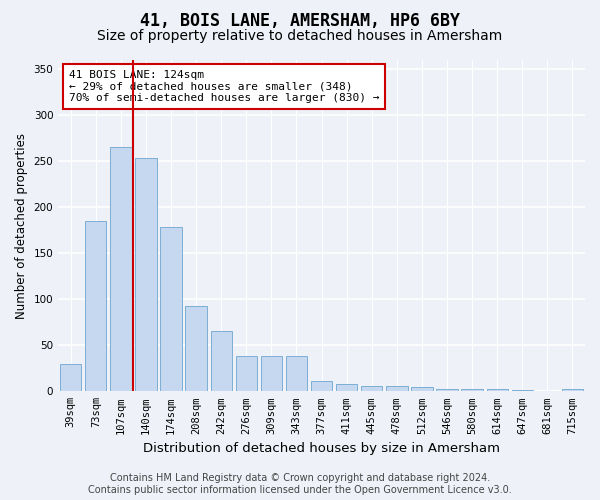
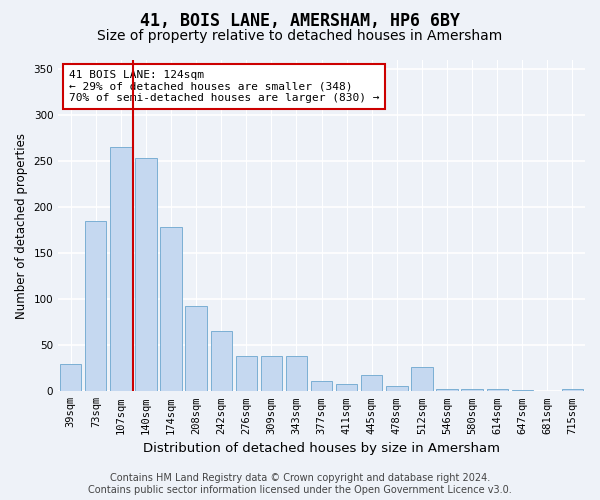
445sqm: 6 -> 18
512sqm: 5 -> 26
